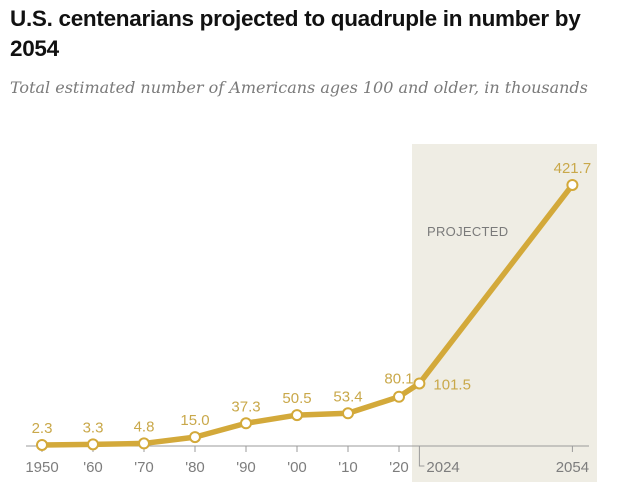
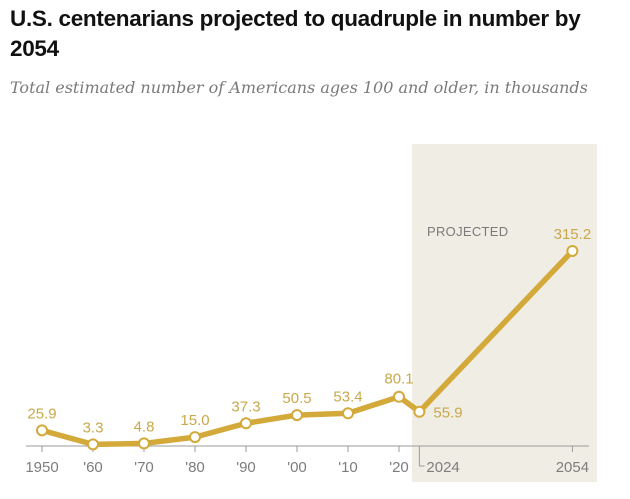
1950: 2.3 -> 25.9
2024: 101.5 -> 55.9
2054: 421.7 -> 315.2
